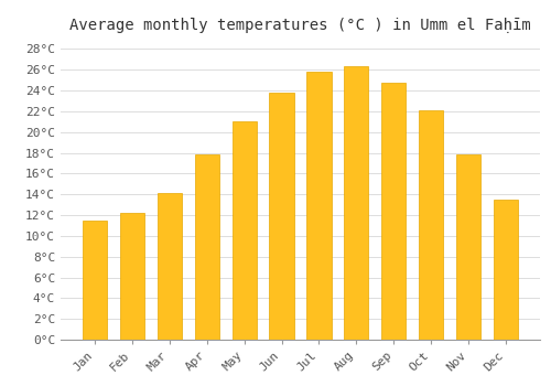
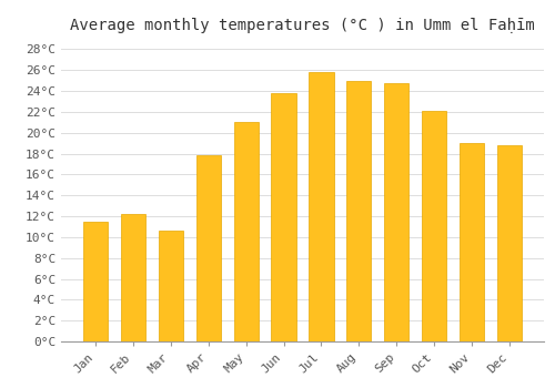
Mar: 14.1°C -> 10.6°C
Aug: 26.3°C -> 25.0°C
Nov: 17.8°C -> 19.0°C
Dec: 13.5°C -> 18.8°C
